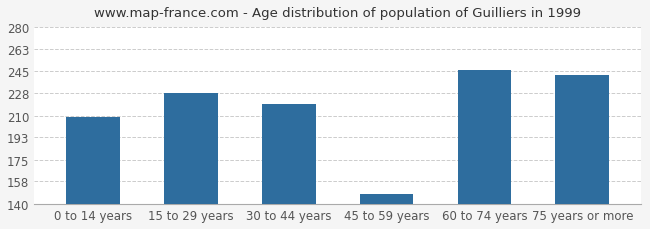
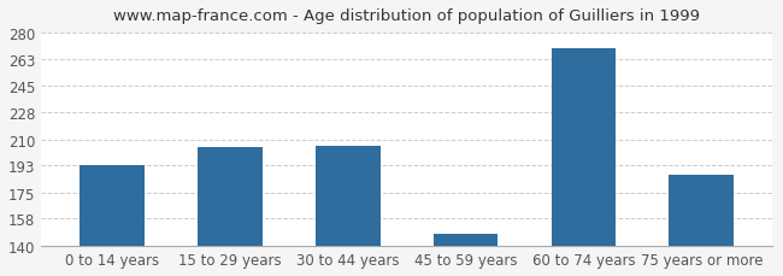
0 to 14 years: 209 -> 193
15 to 29 years: 228 -> 205
30 to 44 years: 219 -> 206
60 to 74 years: 246 -> 270
75 years or more: 242 -> 187
